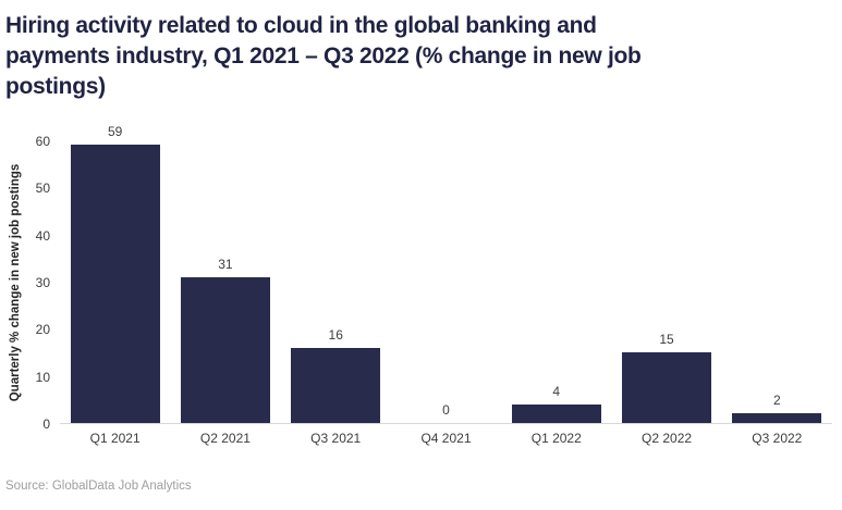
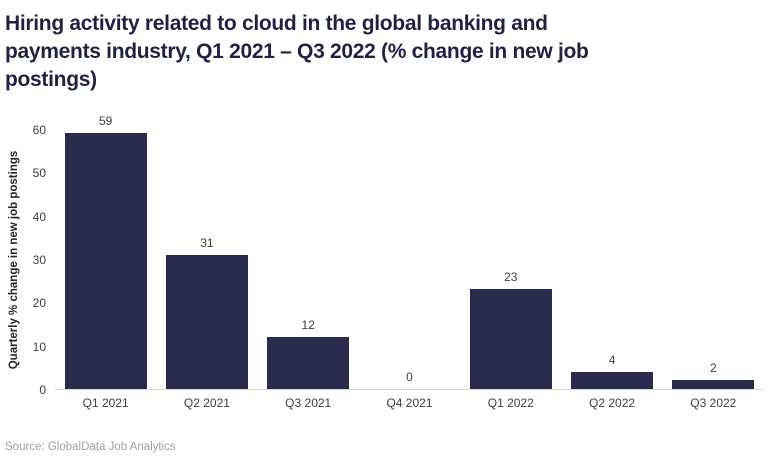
Q3 2021: 16 -> 12
Q1 2022: 4 -> 23
Q2 2022: 15 -> 4
